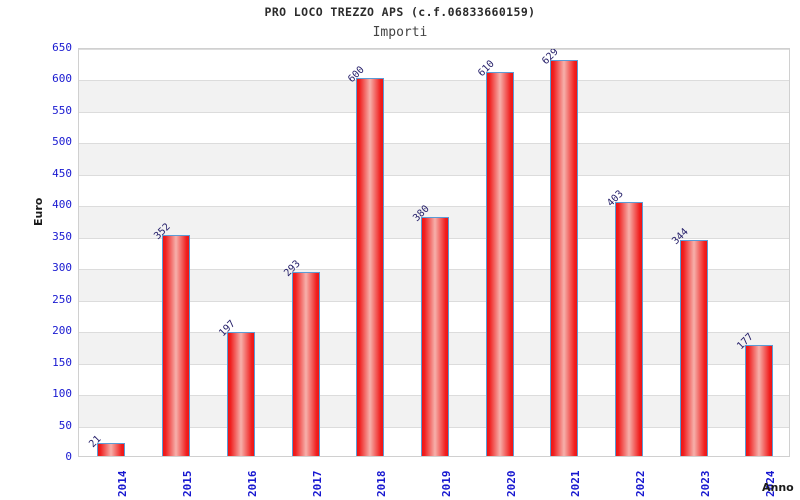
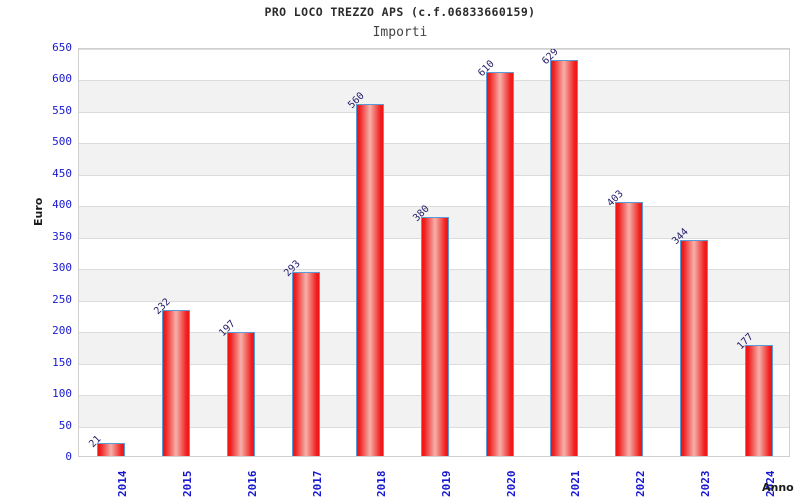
2015: 352 -> 232
2018: 600 -> 560
